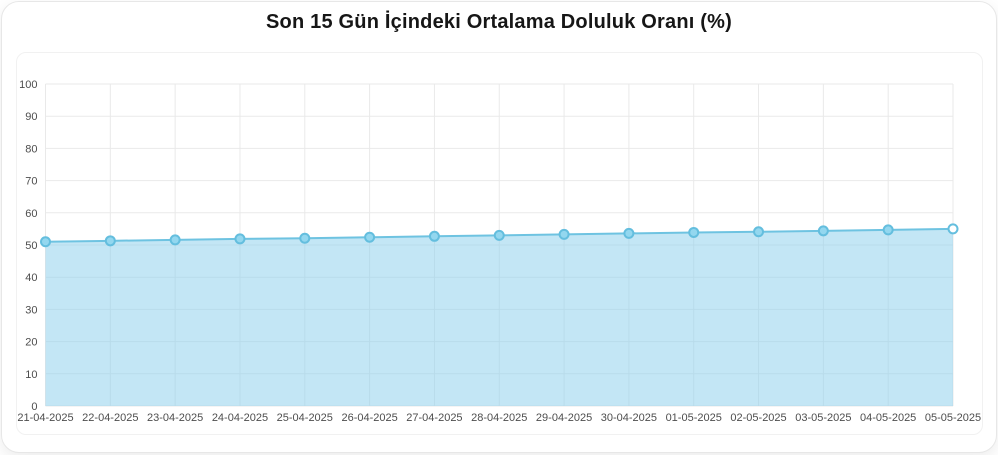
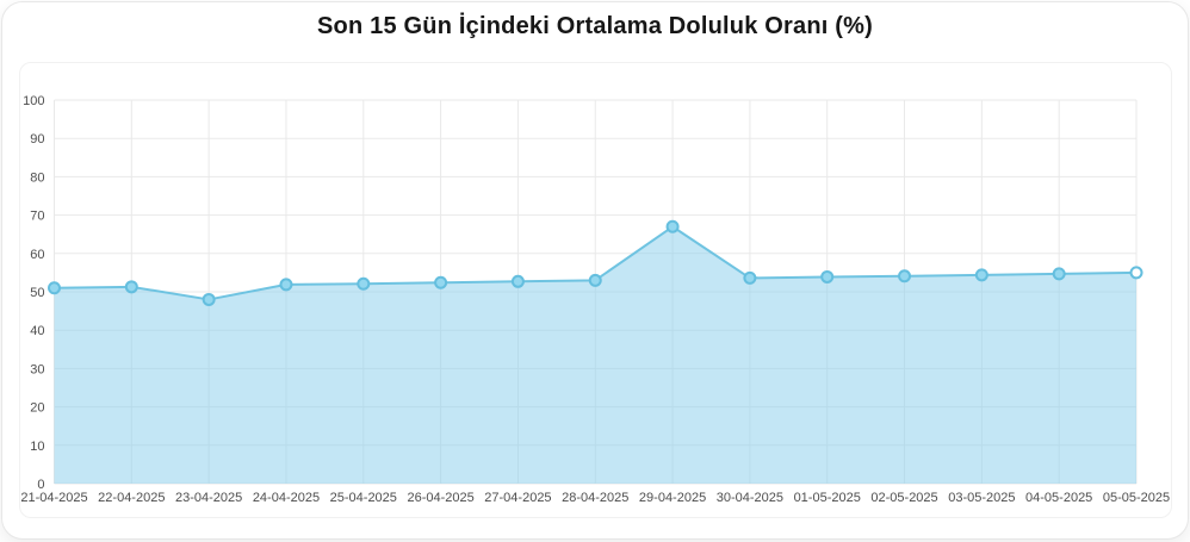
23-04-2025: 52 -> 48
29-04-2025: 53 -> 67
